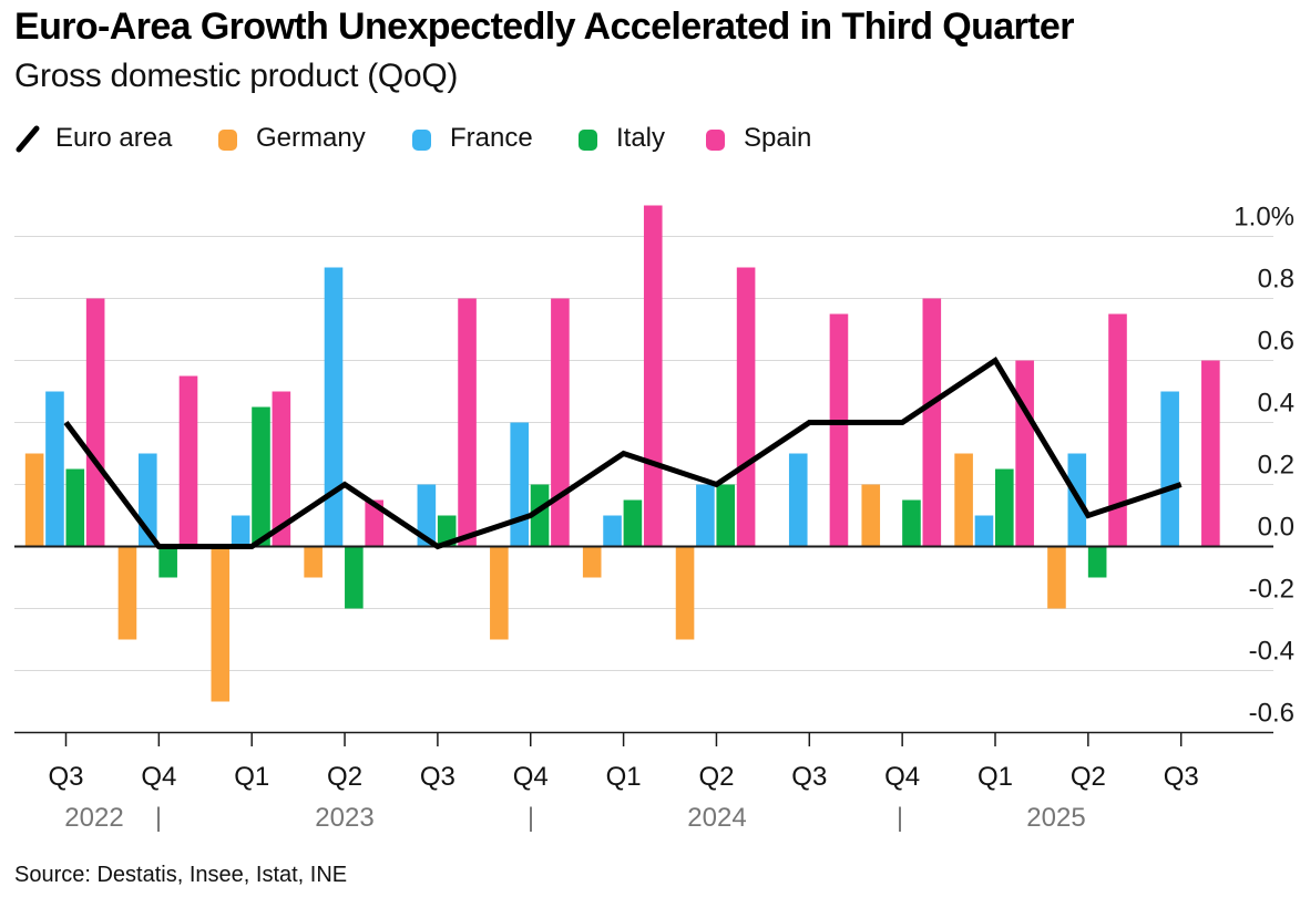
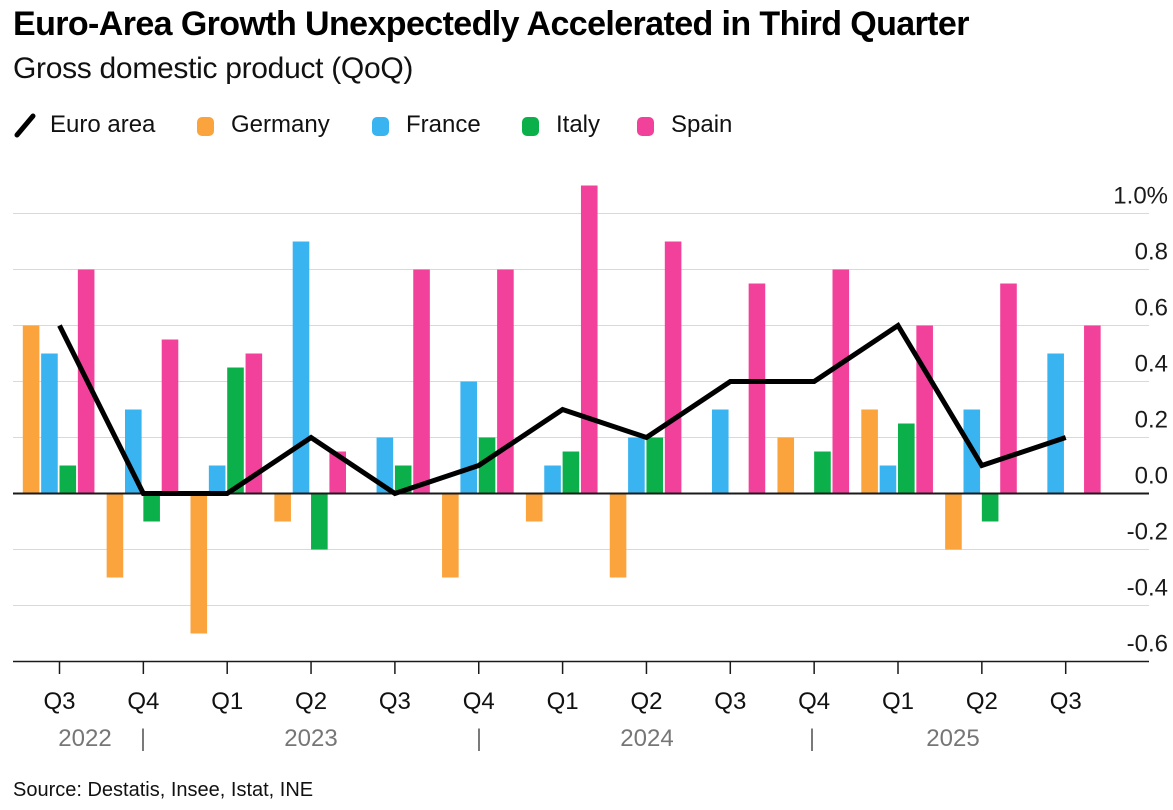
Euro area/Q3 2022: 0.4% -> 0.6%
Germany/Q3 2022: 0.3% -> 0.6%
Italy/Q3 2022: 0.25% -> 0.10%
